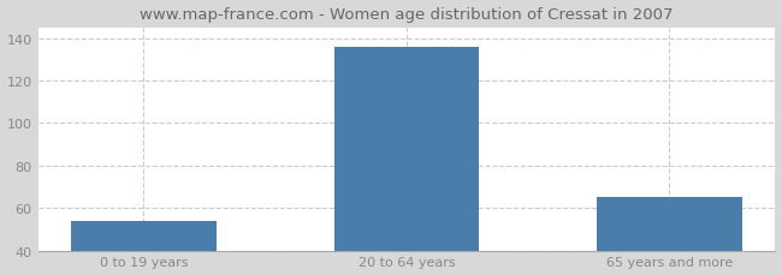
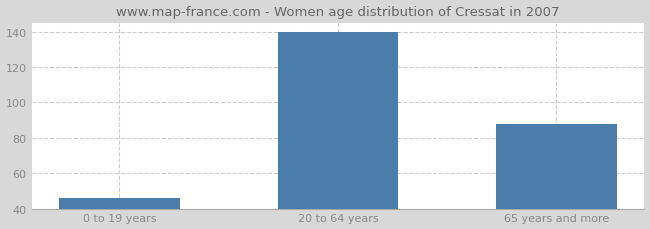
0 to 19 years: 54 -> 46
20 to 64 years: 136 -> 140
65 years and more: 65 -> 88
